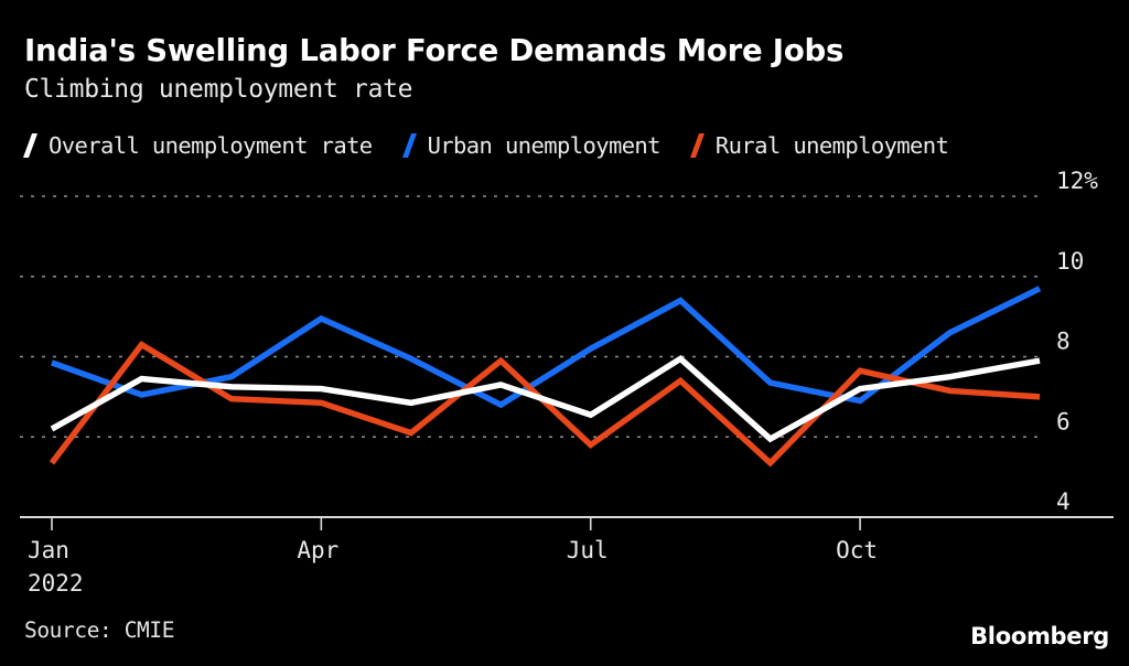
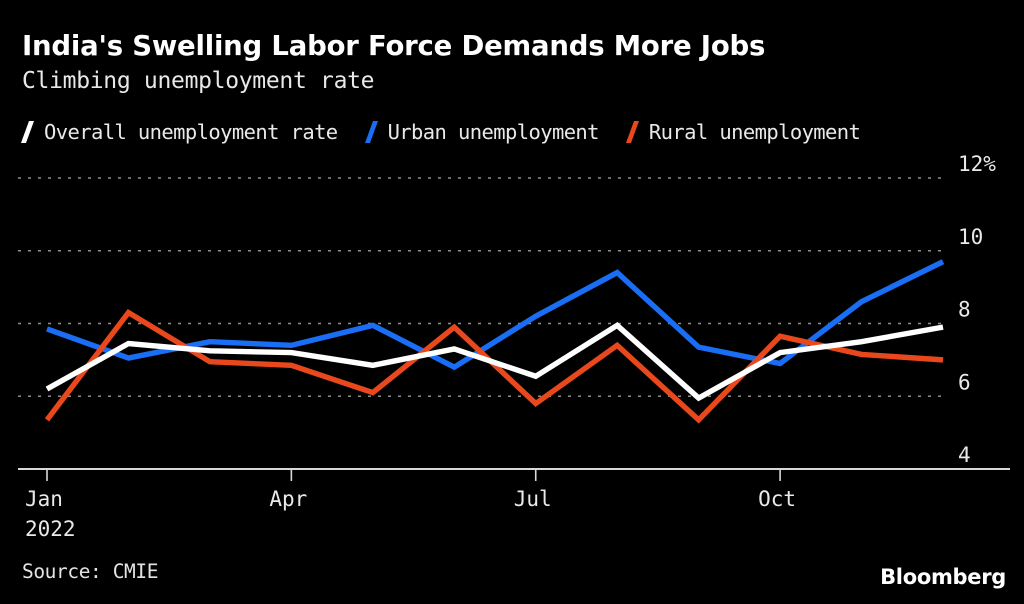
Urban unemployment/Apr: 8.9% -> 7.4%
